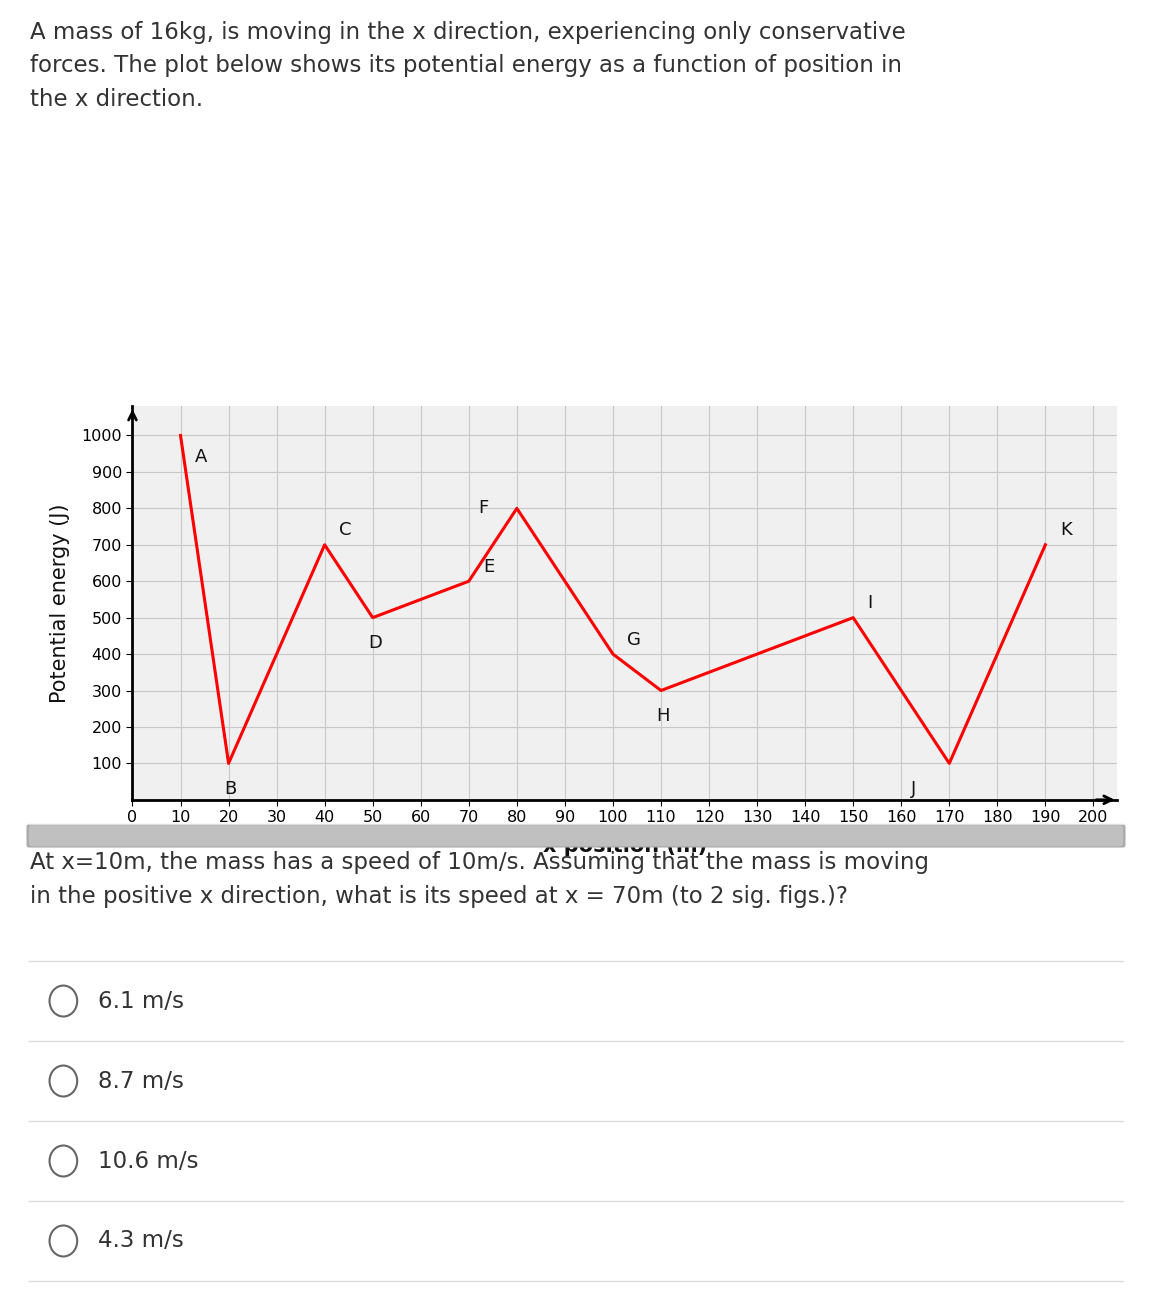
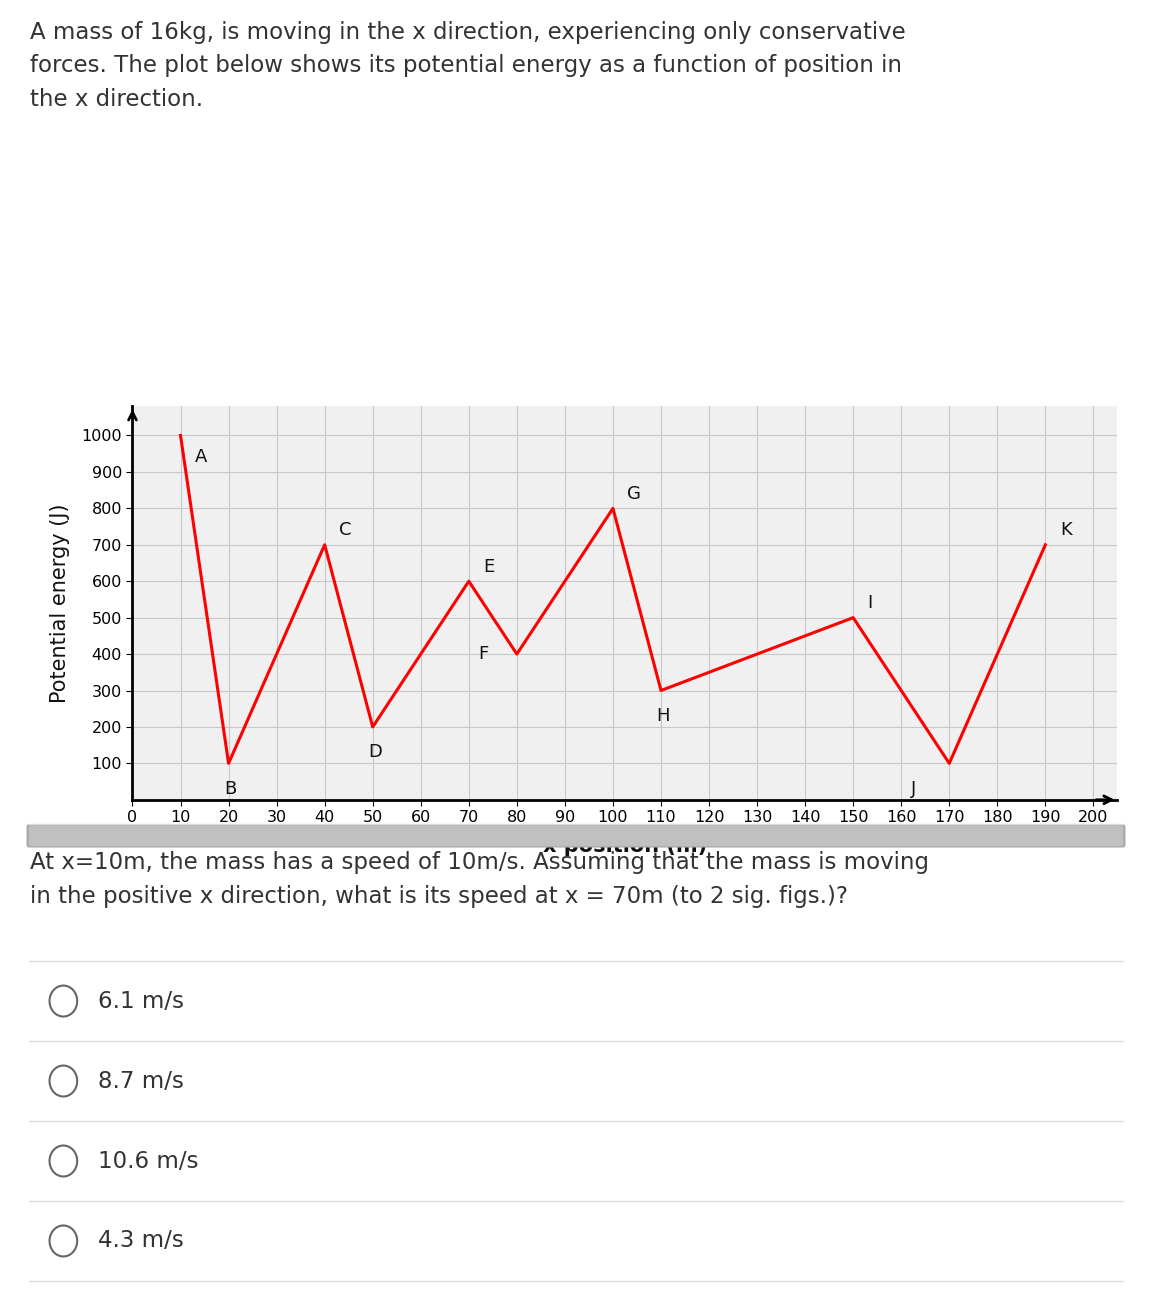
50: 500 -> 200
80: 800 -> 400
100: 400 -> 800
